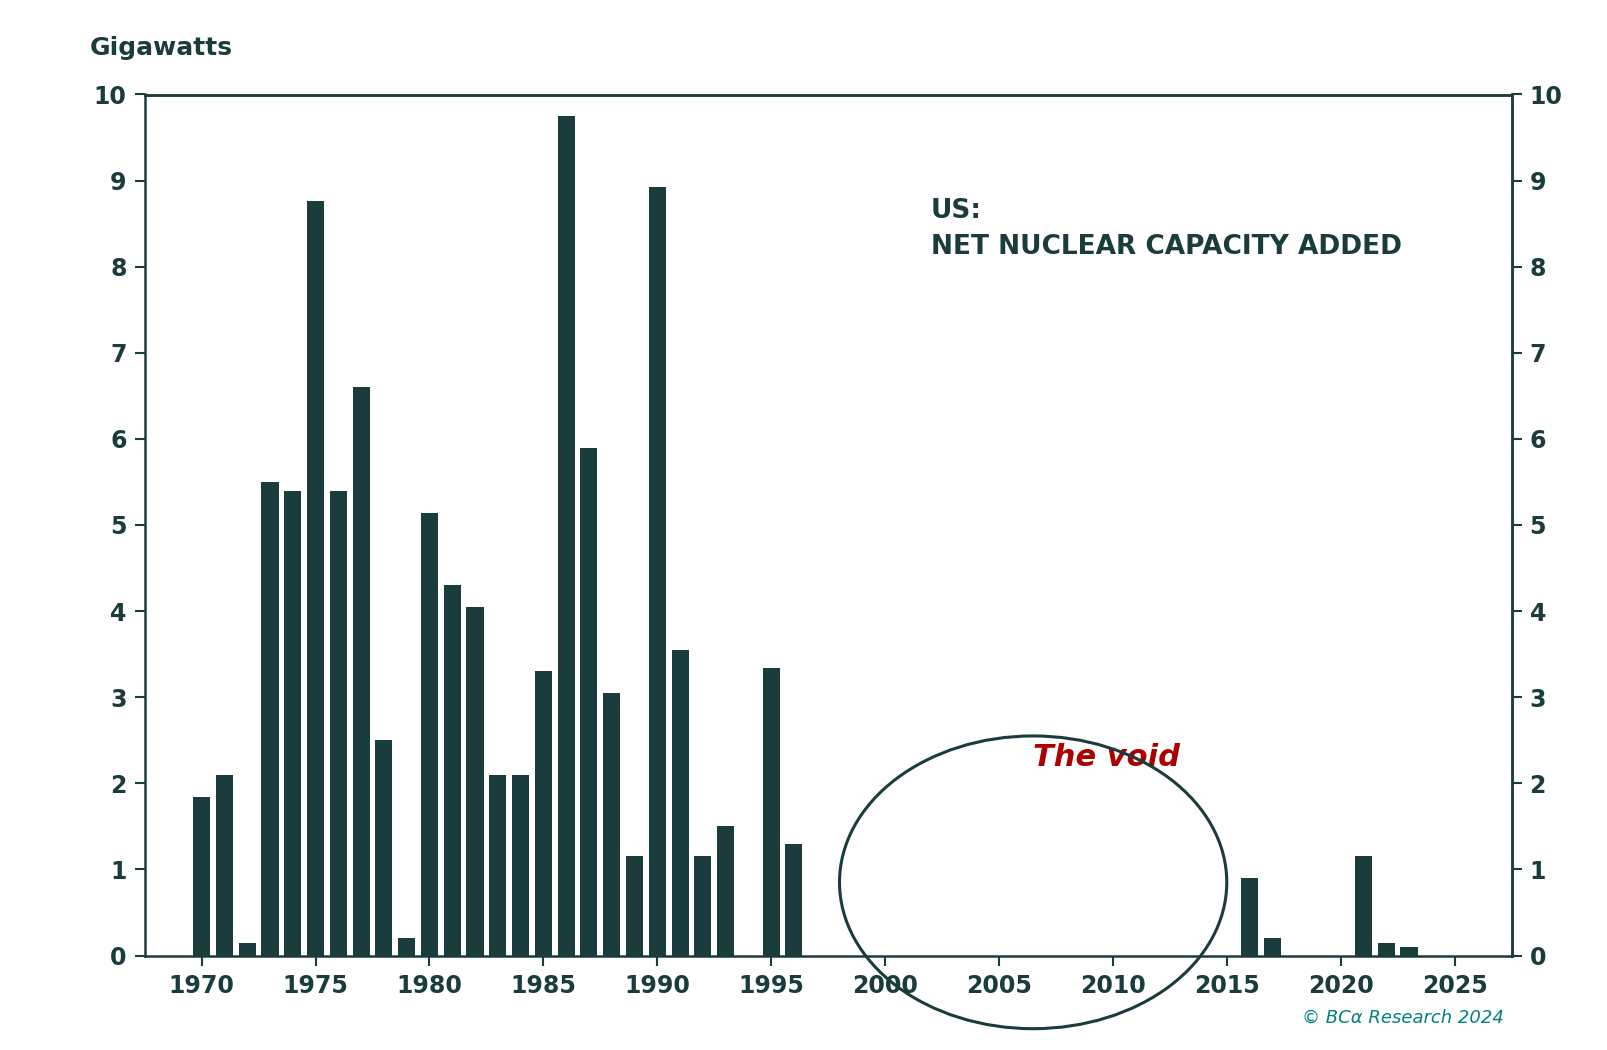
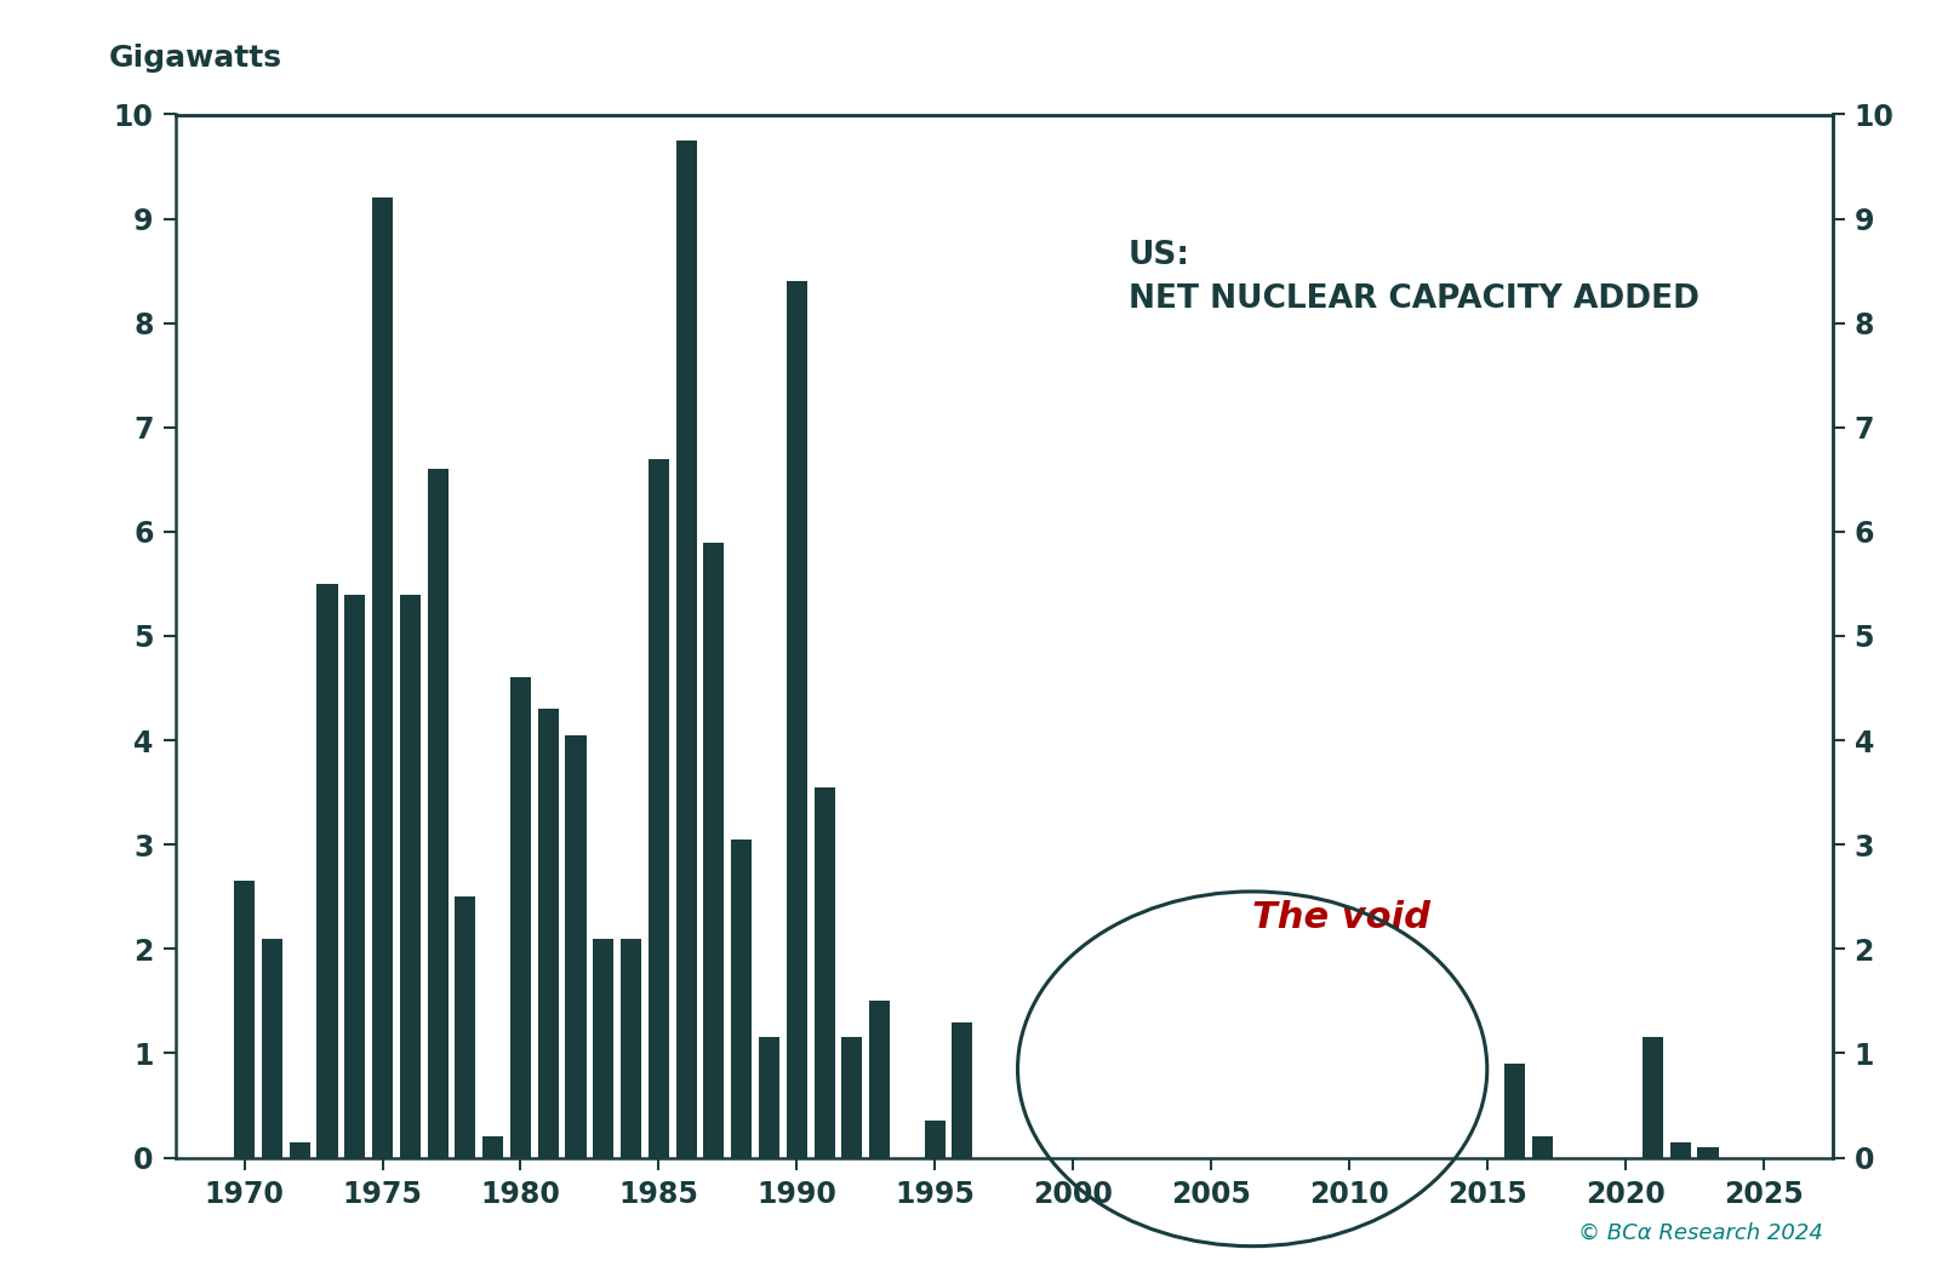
1970: 1.84 -> 2.65
1975: 8.76 -> 9.20
1980: 5.14 -> 4.60
1985: 3.30 -> 6.70
1990: 8.92 -> 8.40
1995: 3.34 -> 0.35
